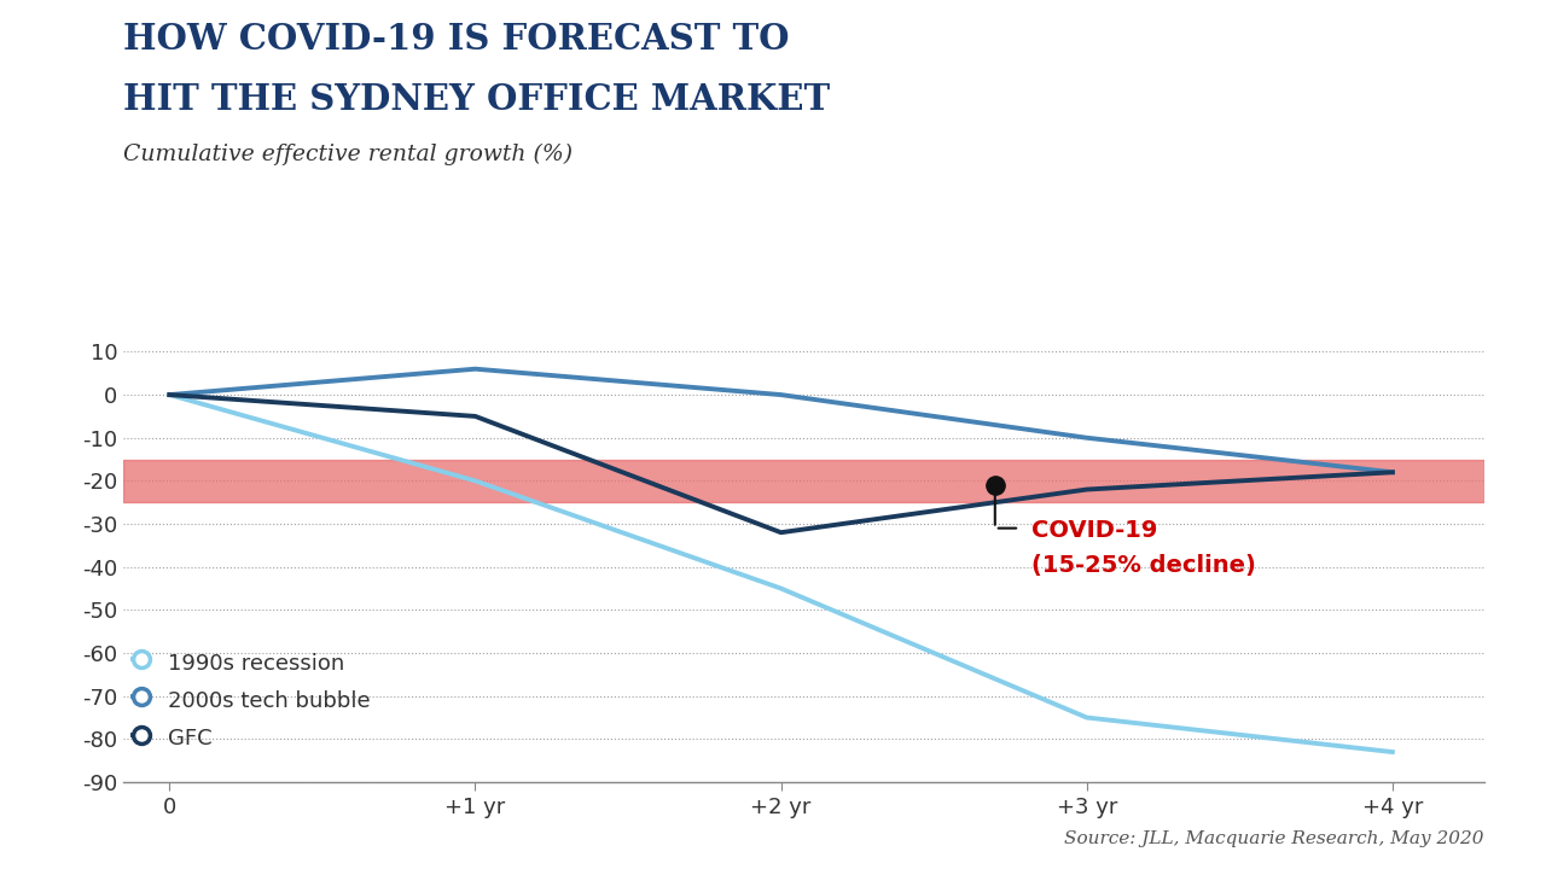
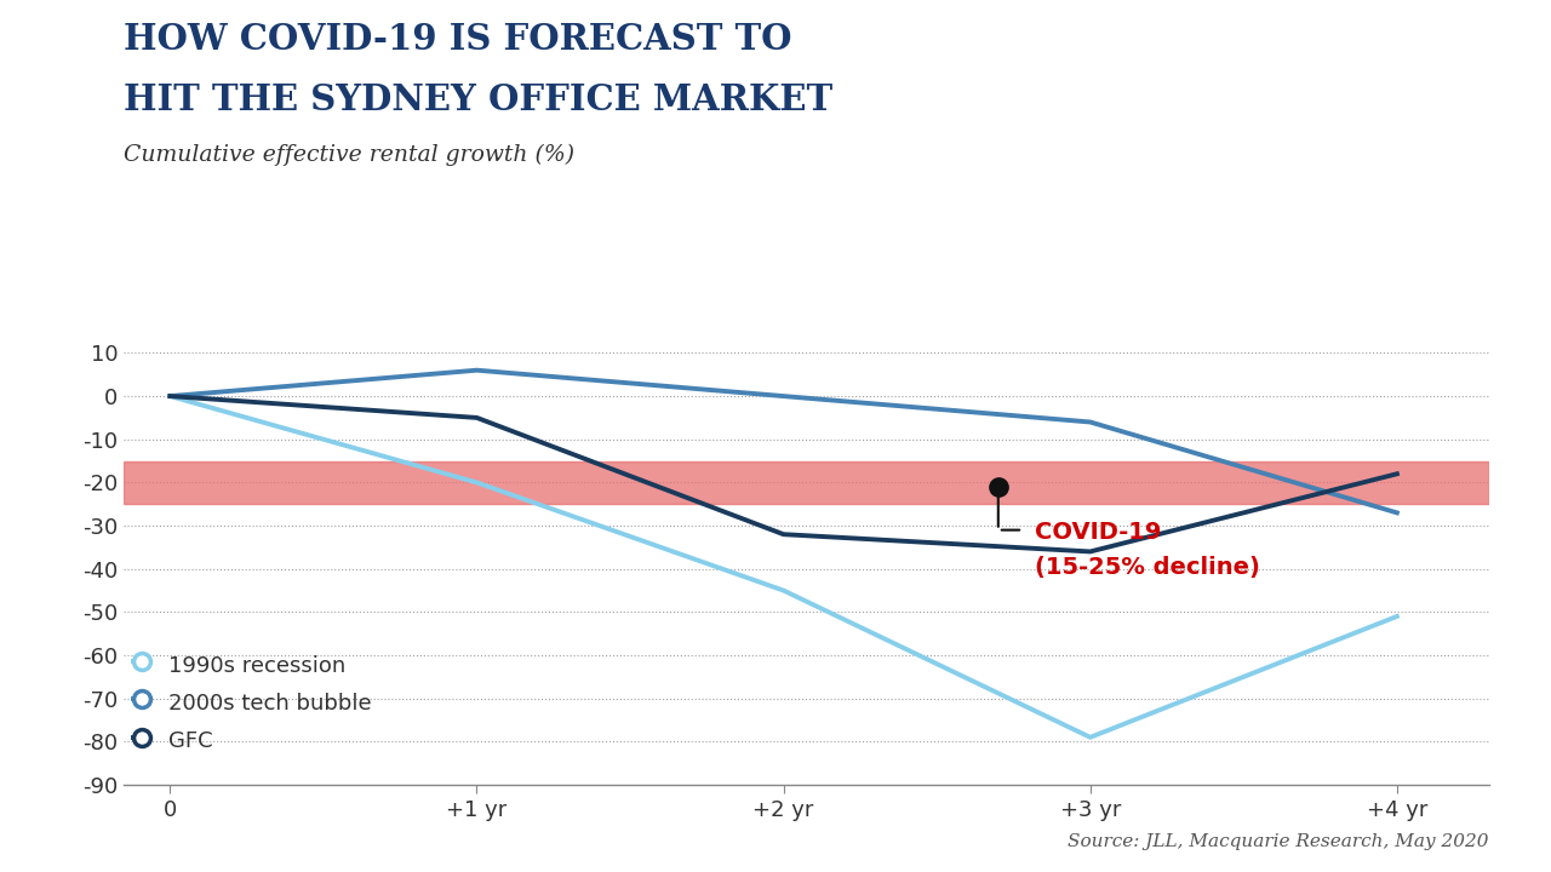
1990s recession/+3 yr: -75 -> -79
2000s tech bubble/+3 yr: -10 -> -6
GFC/+3 yr: -22 -> -36
1990s recession/+4 yr: -83 -> -51
2000s tech bubble/+4 yr: -18 -> -27
